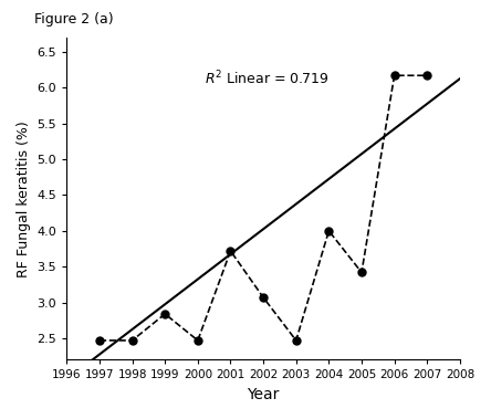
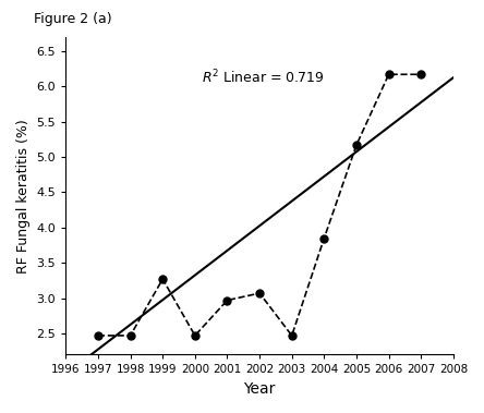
1999: 2.84 -> 3.27
2001: 3.72 -> 2.97
2004: 4.00 -> 3.85
2005: 3.42 -> 5.17
